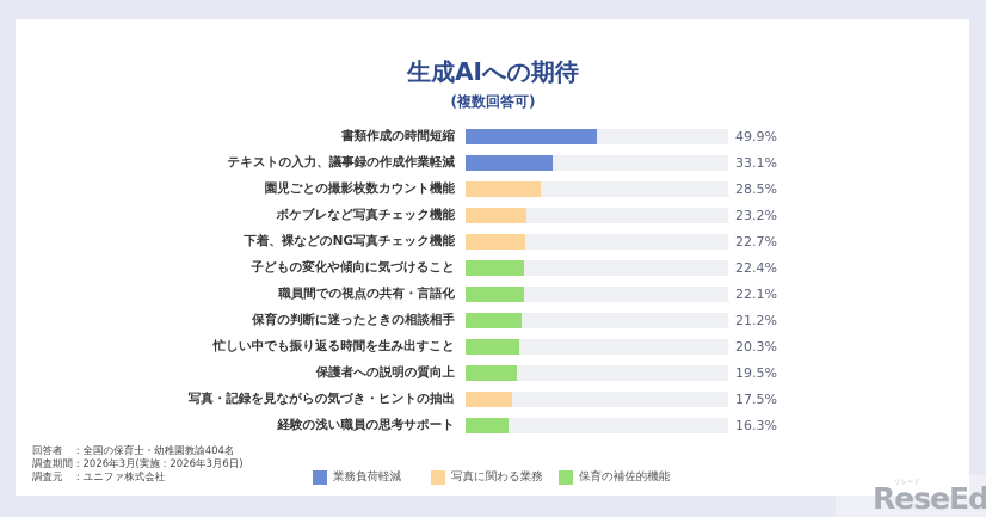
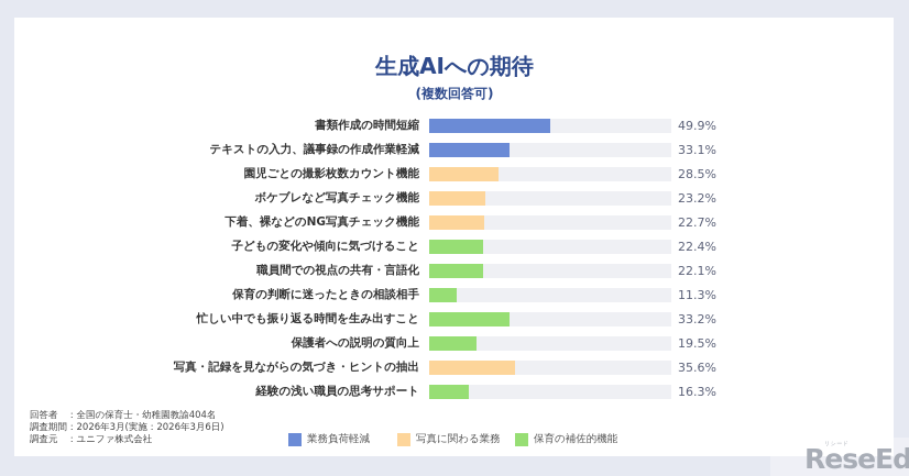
保育の判断に迷ったときの相談相手: 21.2% -> 11.3%
忙しい中でも振り返る時間を生み出すこと: 20.3% -> 33.2%
写真・記録を見ながらの気づき・ヒントの抽出: 17.5% -> 35.6%
